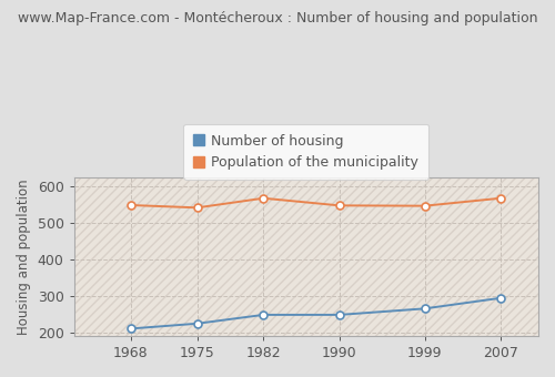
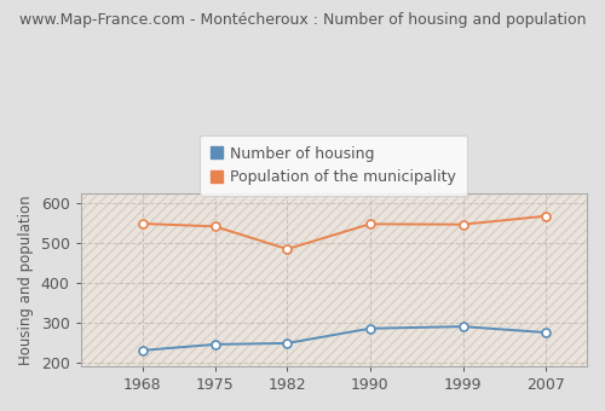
Number of housing/1968: 210 -> 230
Number of housing/1975: 224 -> 245
Population of the municipality/1982: 568 -> 485
Number of housing/1990: 248 -> 285
Number of housing/1999: 265 -> 290
Number of housing/2007: 294 -> 275
